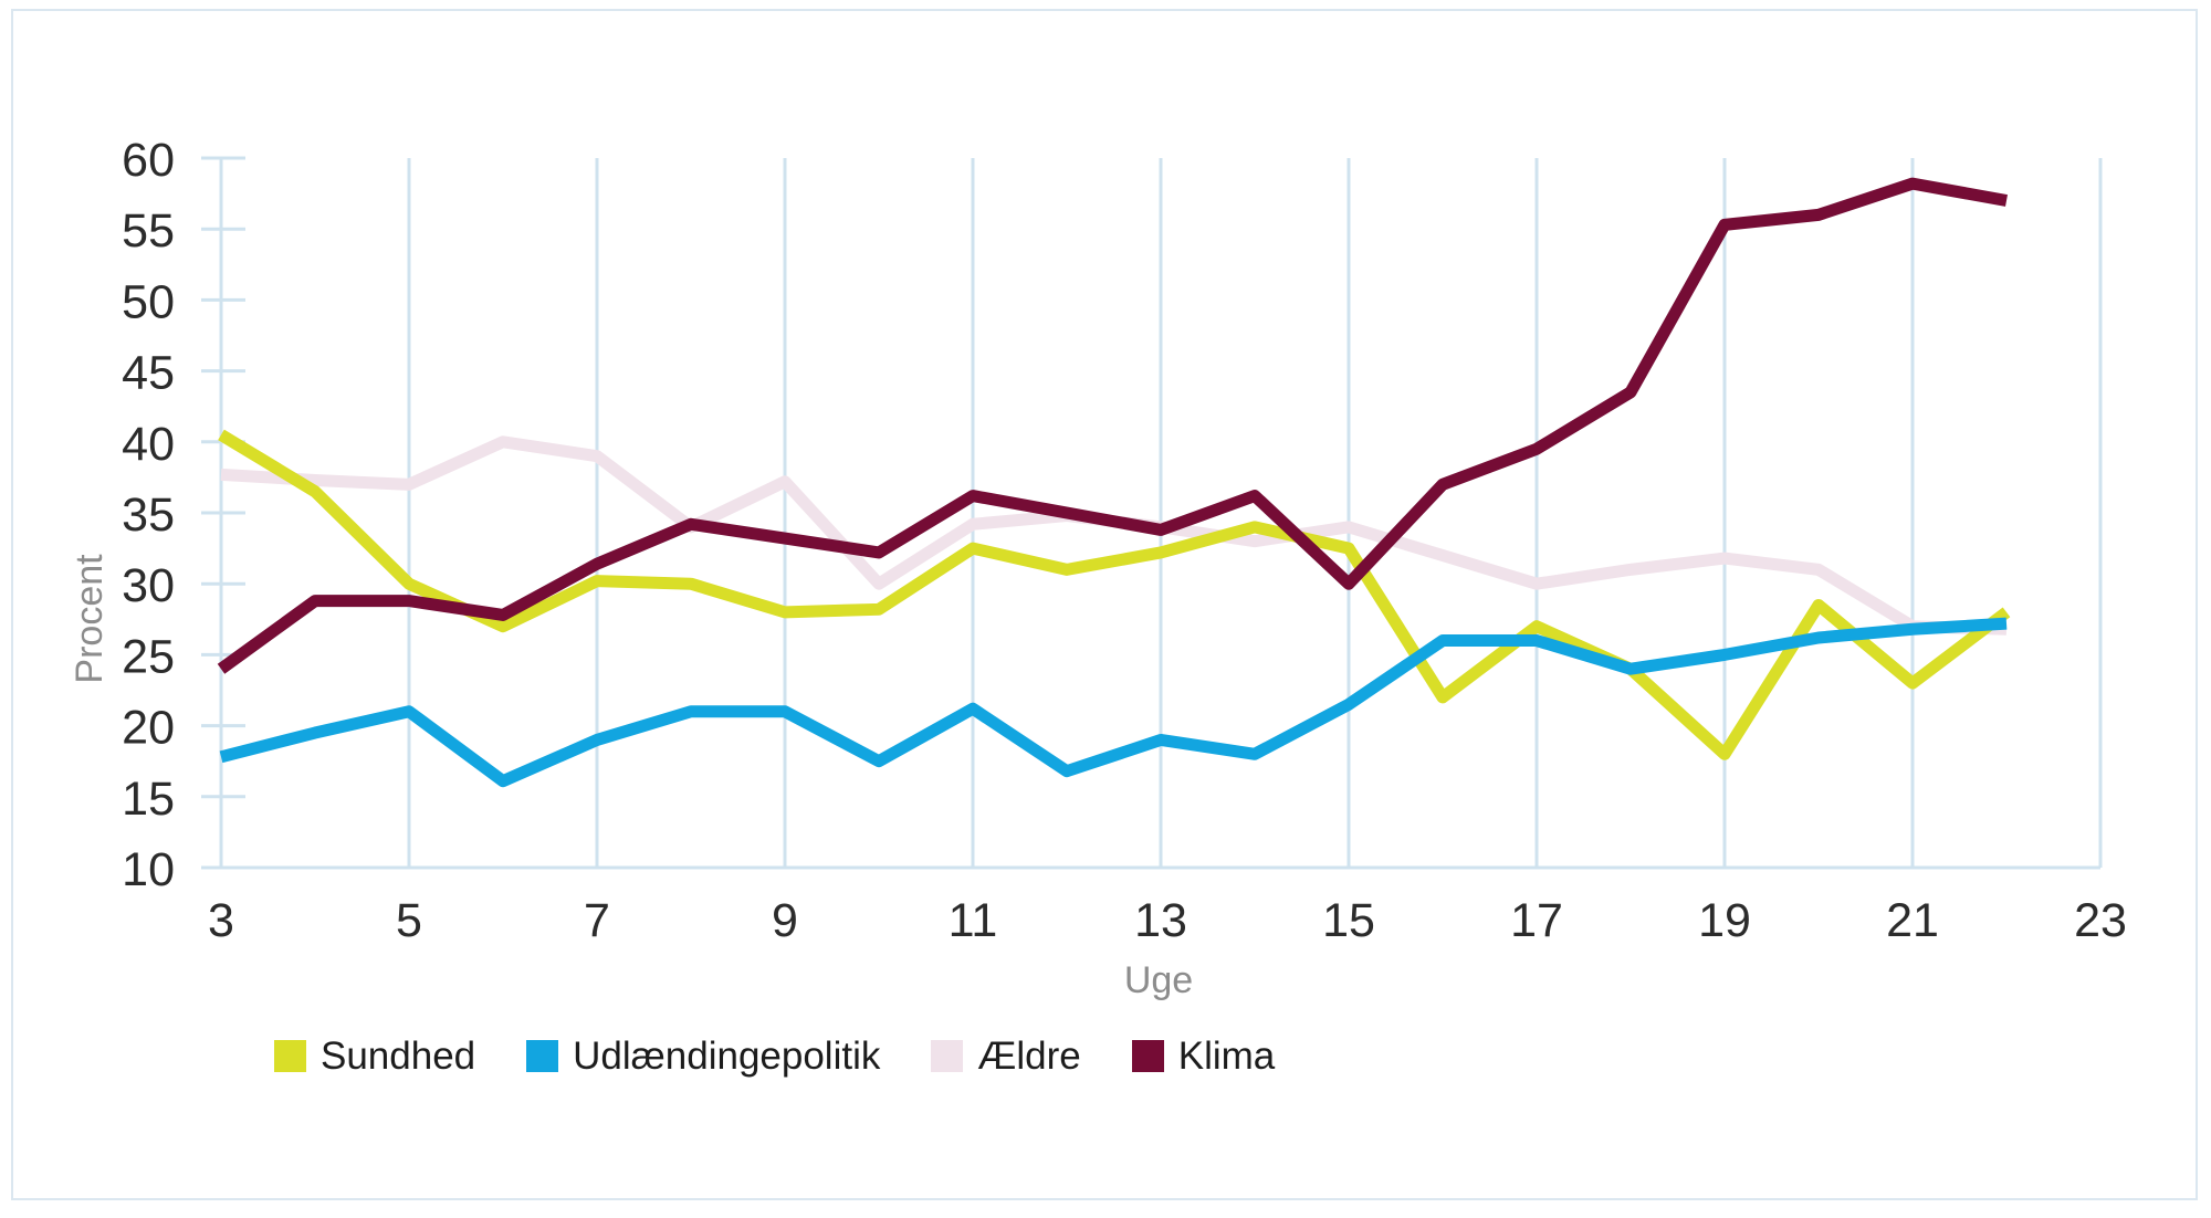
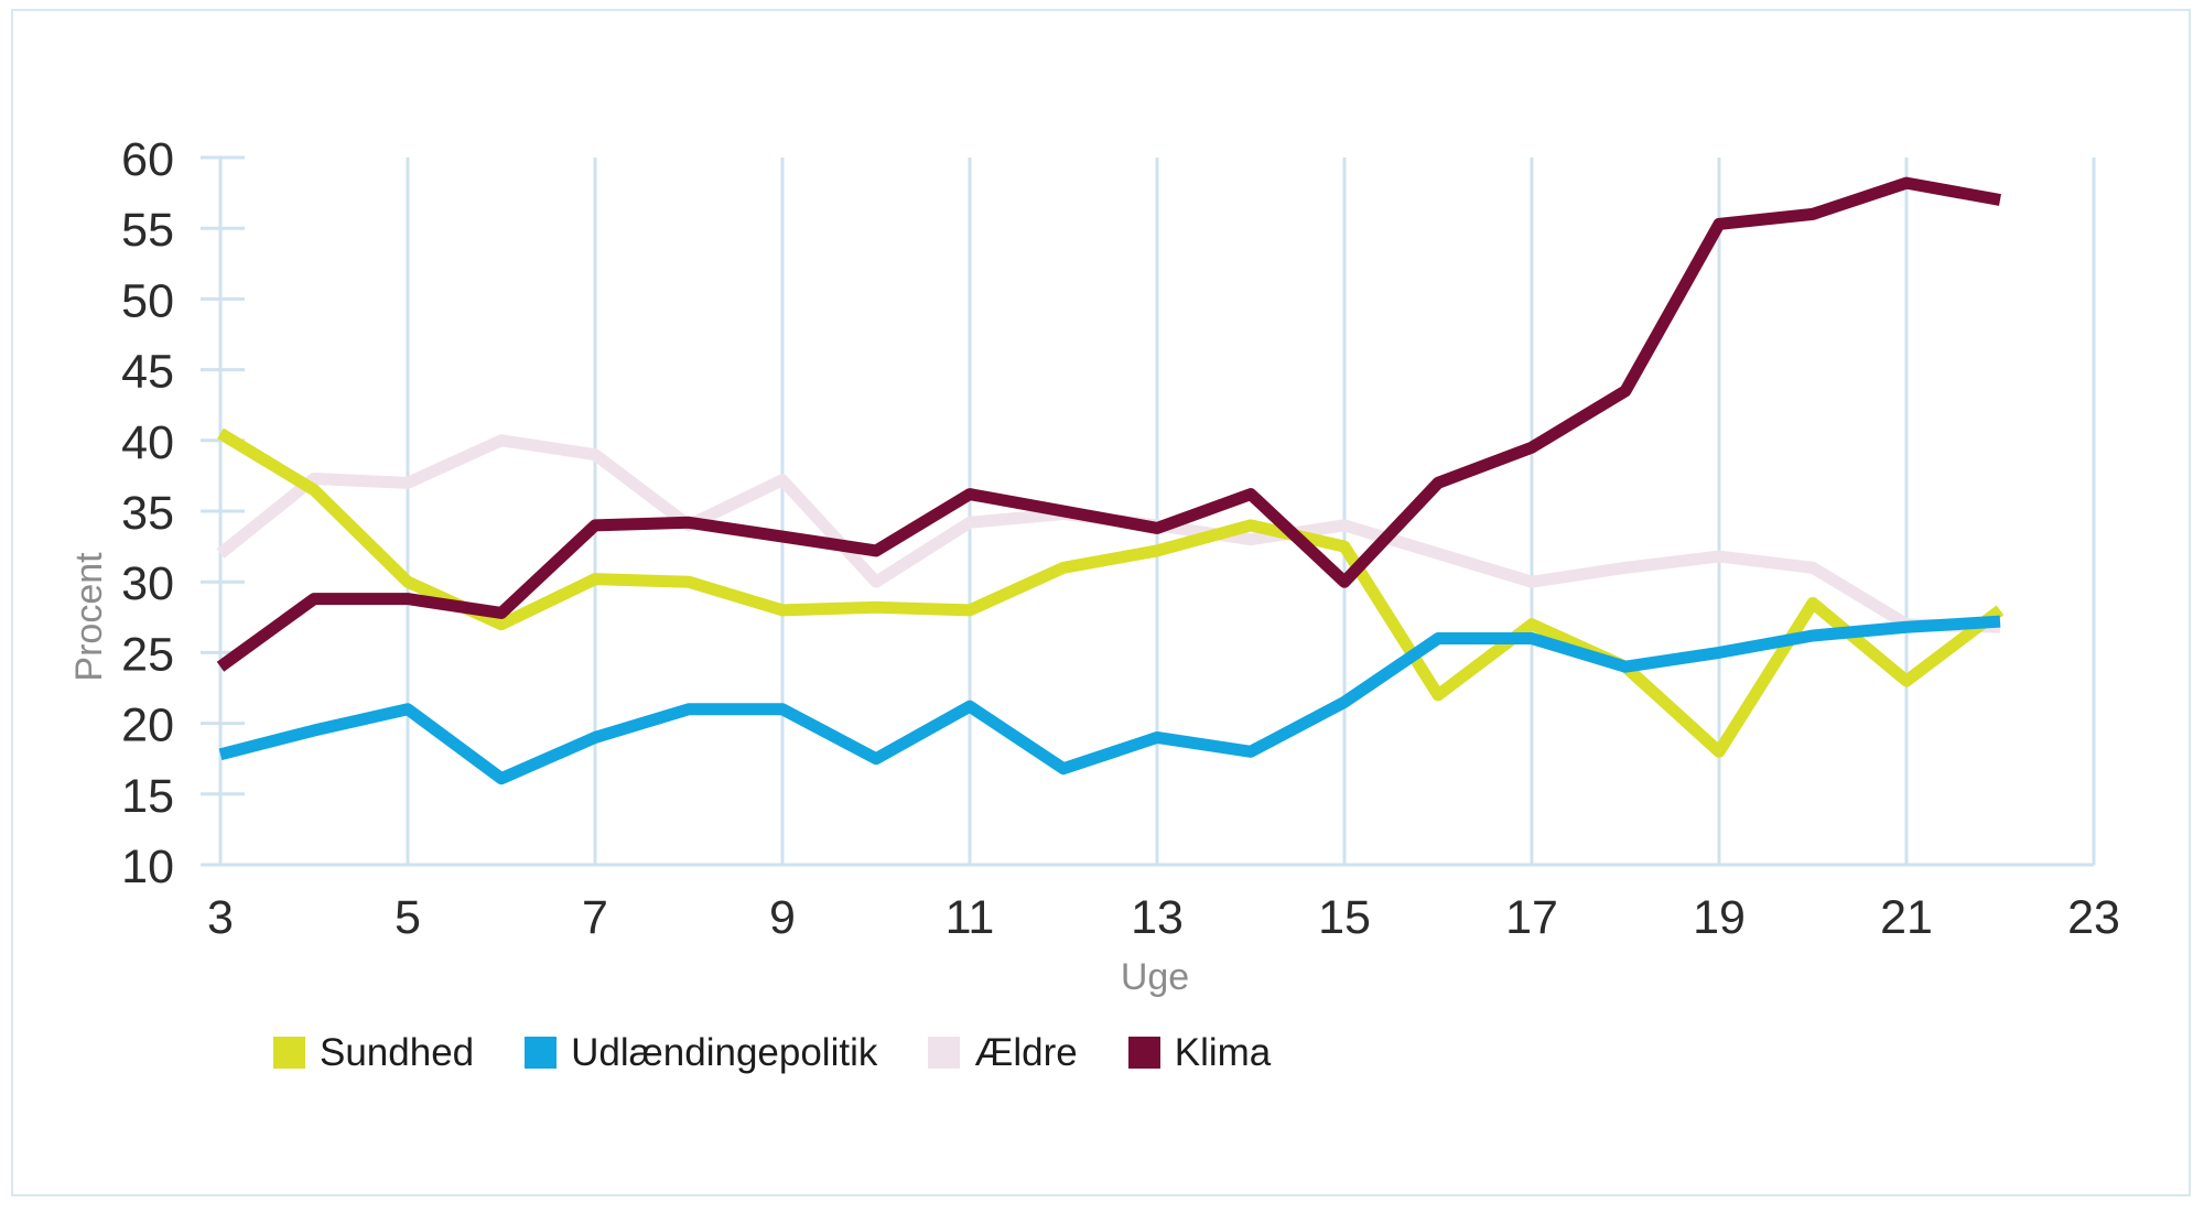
Ældre/3: 37.7 -> 32.0
Klima/7: 31.4 -> 34.0
Sundhed/11: 32.5 -> 28.0
